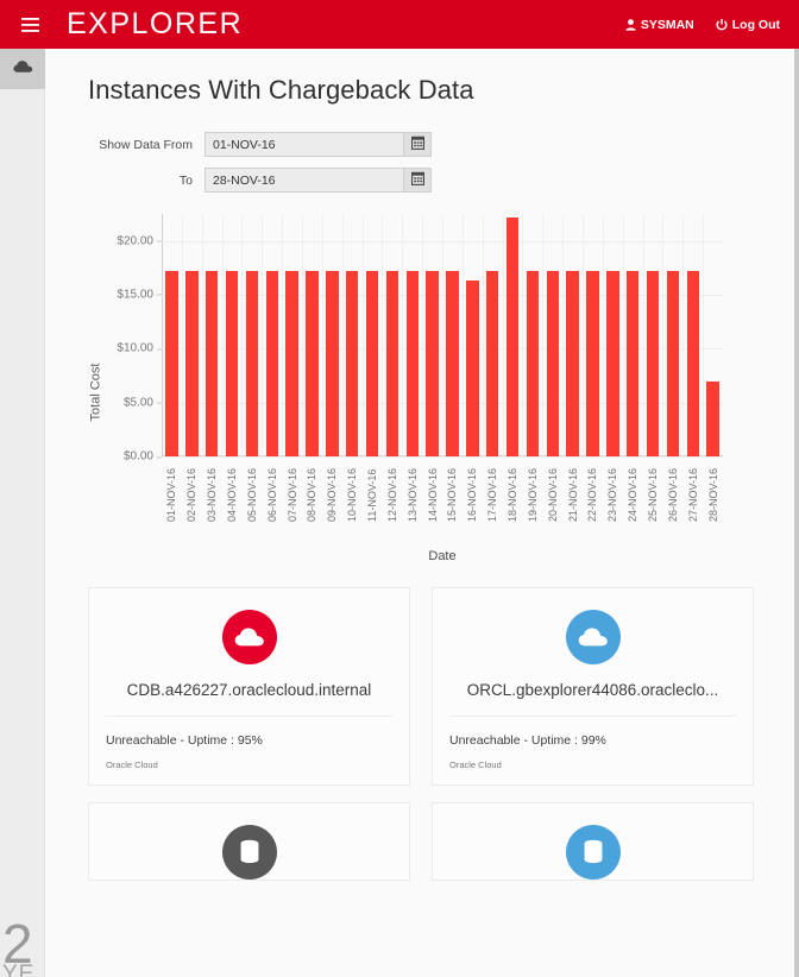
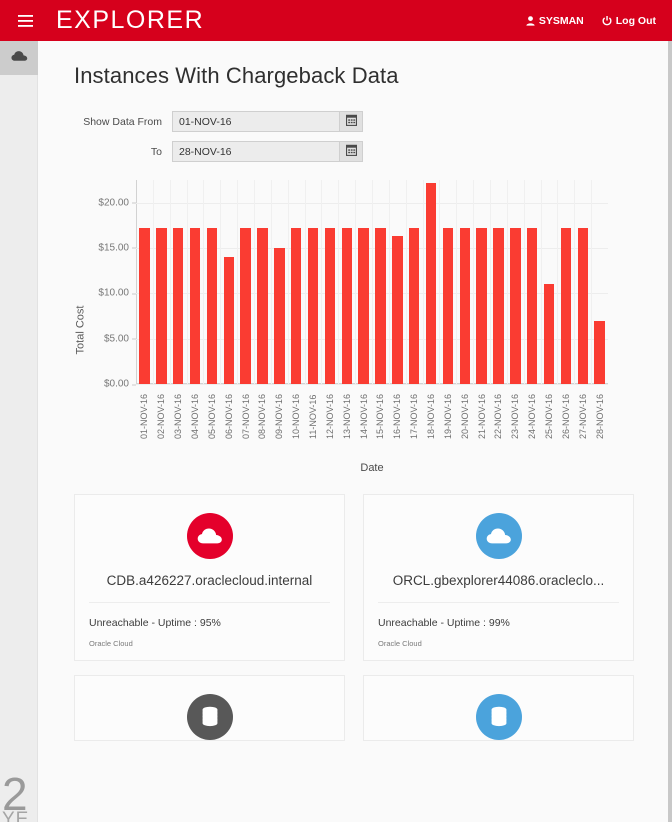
06-NOV-16: $17 -> $14
09-NOV-16: $17 -> $15
25-NOV-16: $17 -> $11
